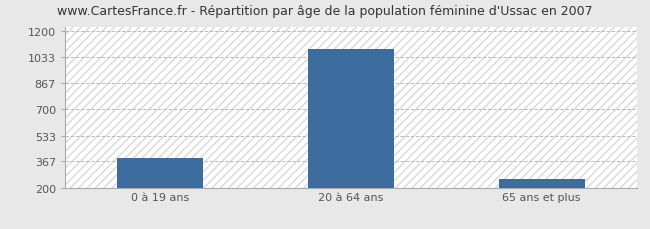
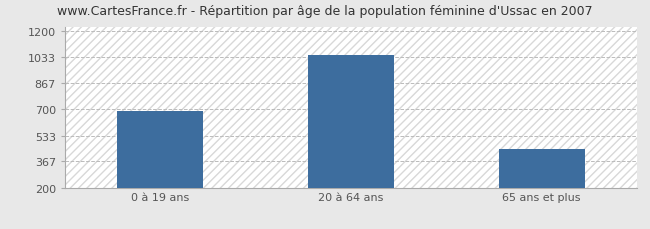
0 à 19 ans: 390 -> 690
20 à 64 ans: 1080 -> 1050
65 ans et plus: 260 -> 450
